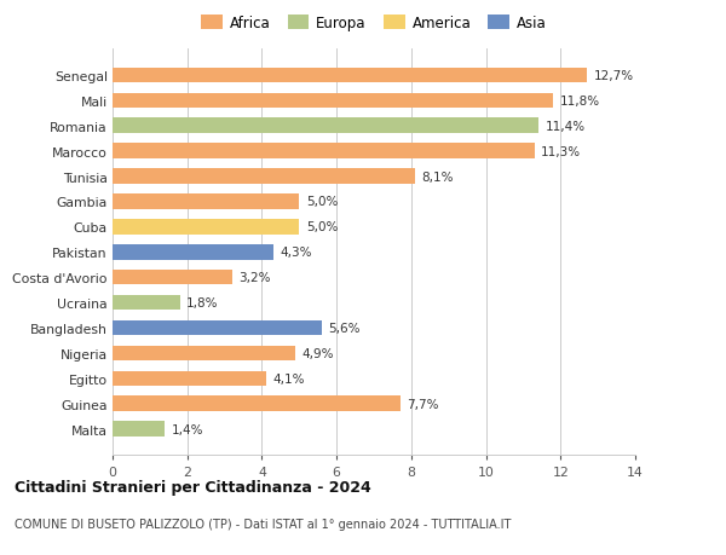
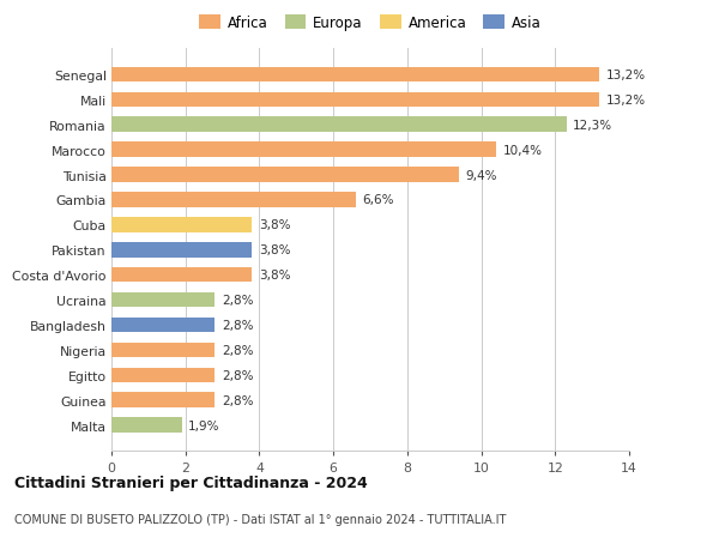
Senegal: 12,7% -> 13,2%
Mali: 11,8% -> 13,2%
Romania: 11,4% -> 12,3%
Marocco: 11,3% -> 10,4%
Tunisia: 8,1% -> 9,4%
Gambia: 5,0% -> 6,6%
Cuba: 5,0% -> 3,8%
Pakistan: 4,3% -> 3,8%
Costa d'Avorio: 3,2% -> 3,8%
Ucraina: 1,8% -> 2,8%
Bangladesh: 5,6% -> 2,8%
Nigeria: 4,9% -> 2,8%
Egitto: 4,1% -> 2,8%
Guinea: 7,7% -> 2,8%
Malta: 1,4% -> 1,9%
